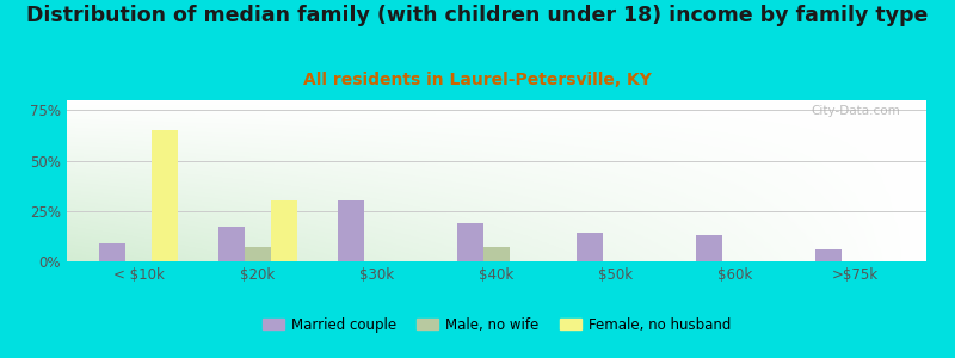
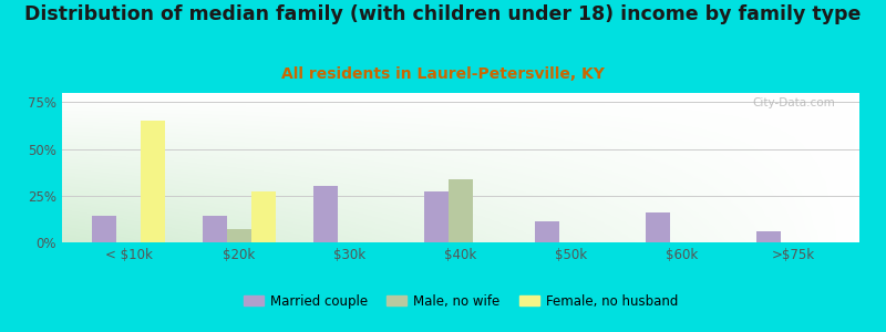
Married couple/< $10k: 9% -> 14%
Married couple/$20k: 17% -> 14%
Female, no husband/$20k: 30% -> 27%
Married couple/$40k: 19% -> 27%
Male, no wife/$40k: 7% -> 34%
Married couple/$50k: 14% -> 11%
Married couple/$60k: 13% -> 16%
